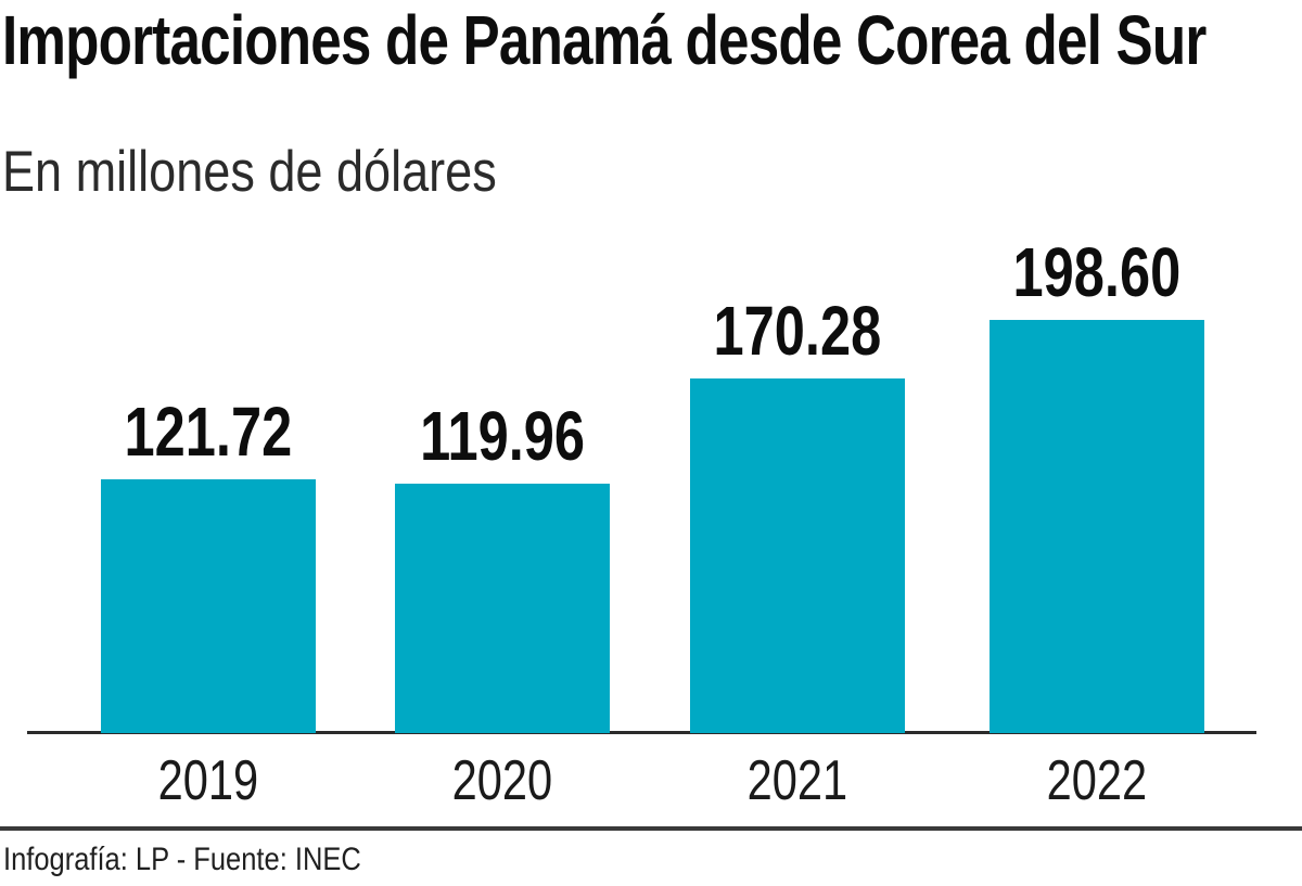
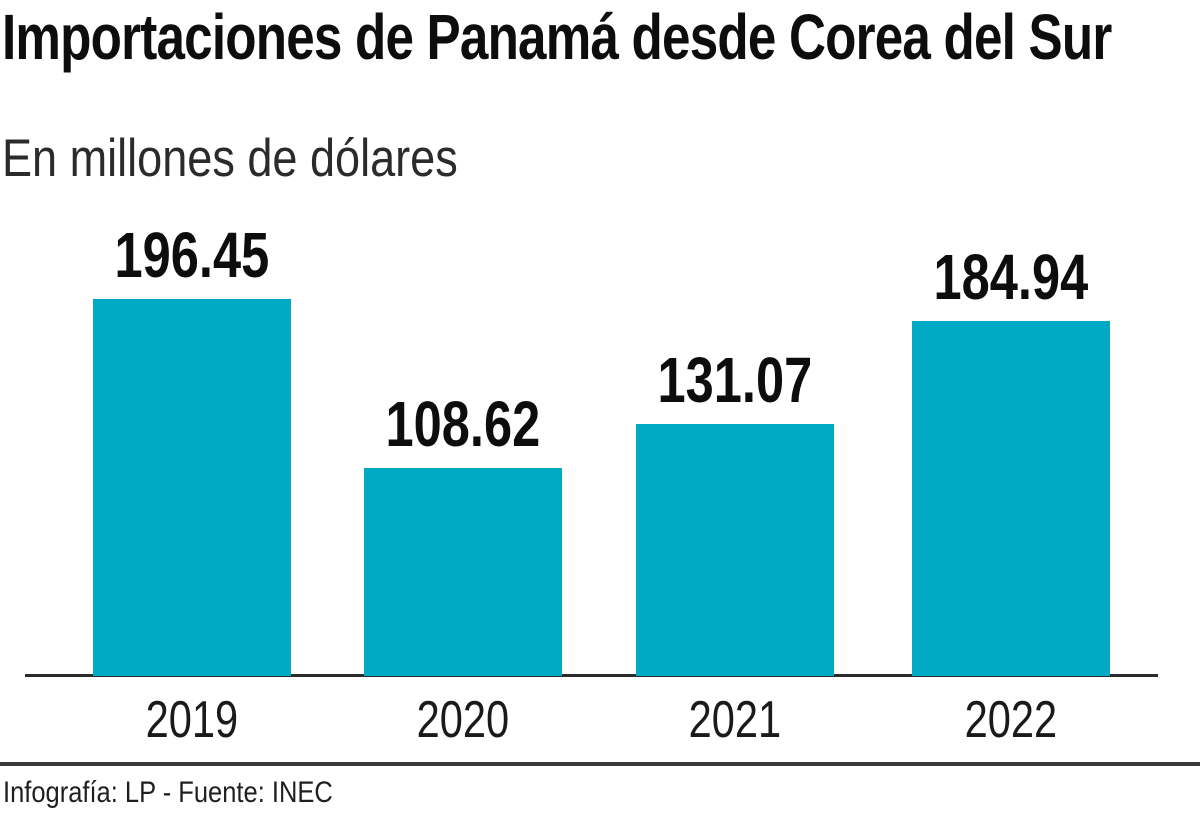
2019: 121.72 -> 196.45
2020: 119.96 -> 108.62
2021: 170.28 -> 131.07
2022: 198.60 -> 184.94
